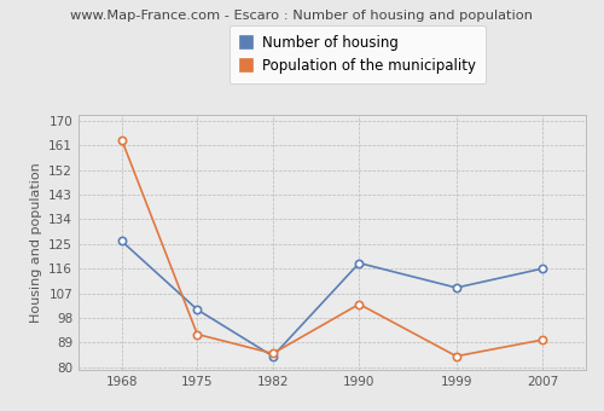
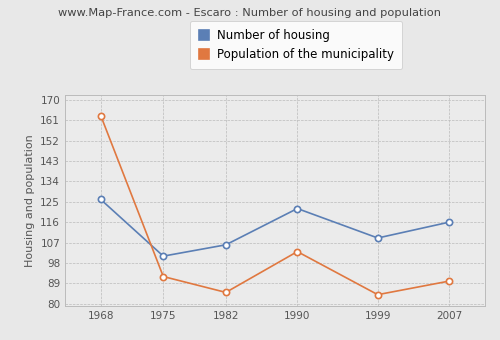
Number of housing/1982: 84 -> 106
Number of housing/1990: 118 -> 122
